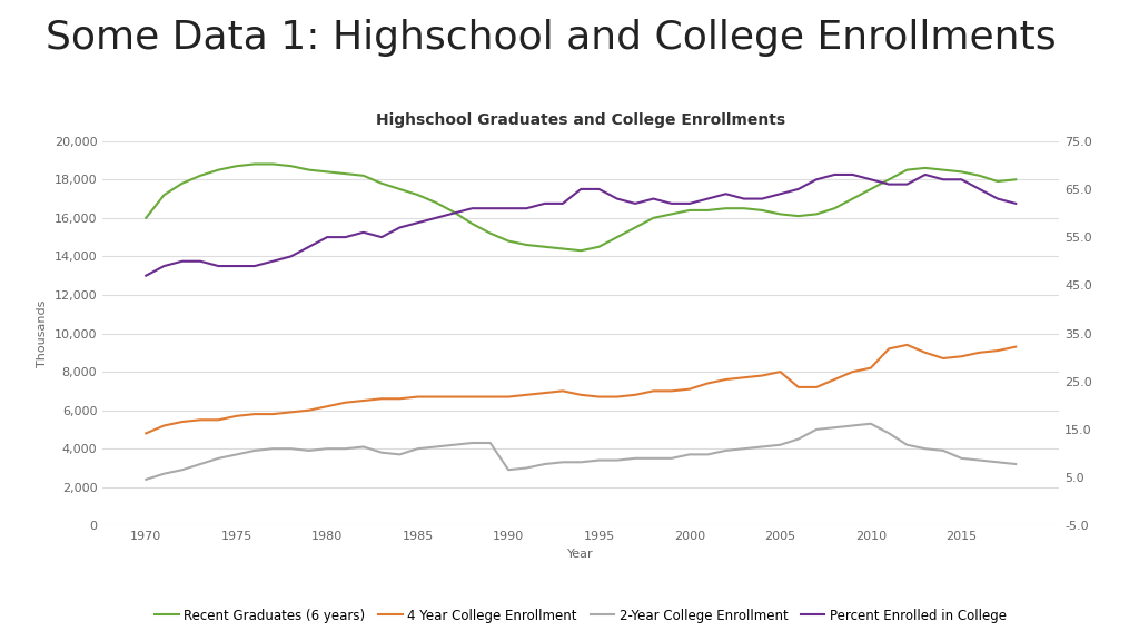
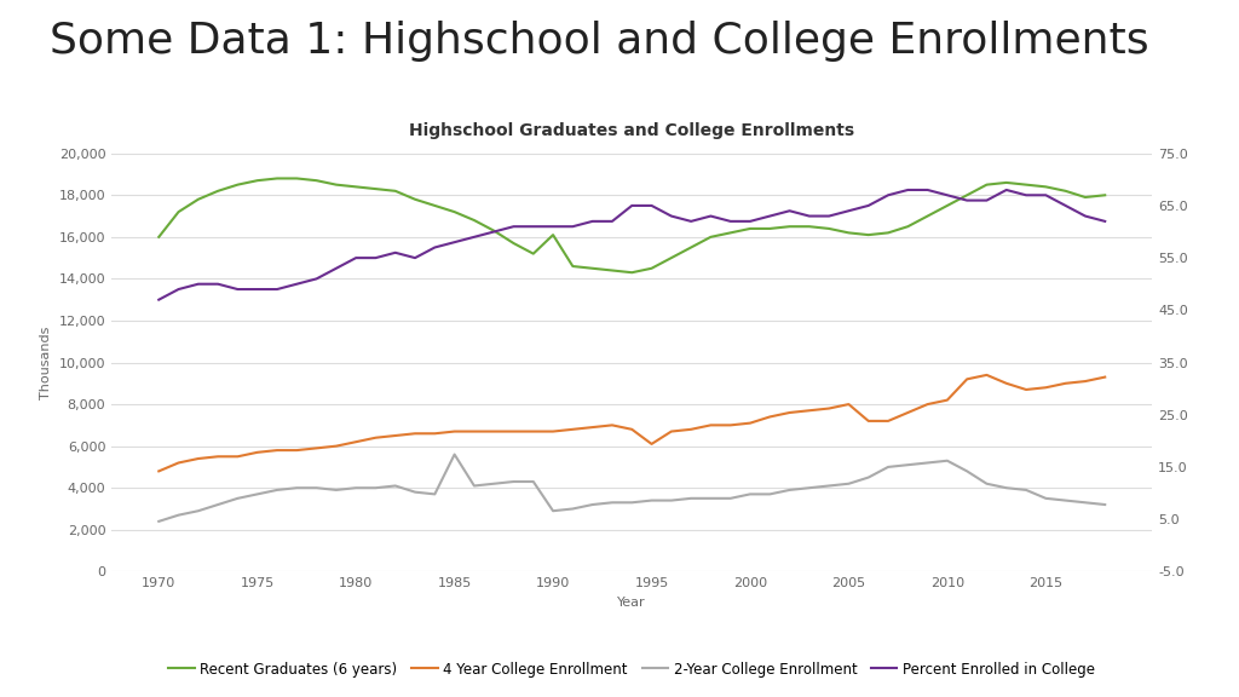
2-Year College Enrollment/1985: 4,000 -> 5,600
Recent Graduates (6 years)/1990: 14,800 -> 16,100
4 Year College Enrollment/1995: 6,700 -> 6,100
